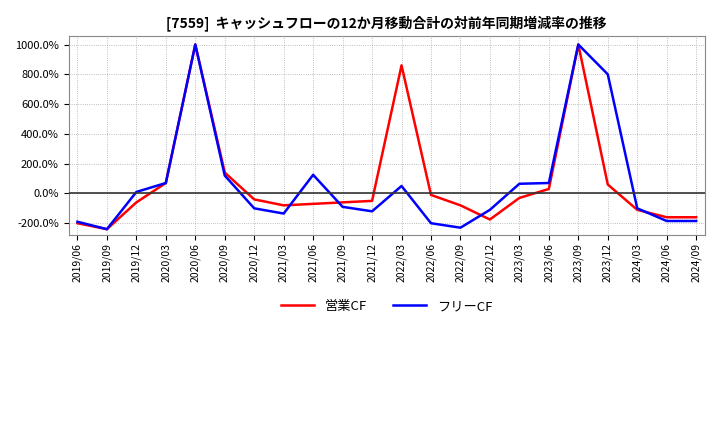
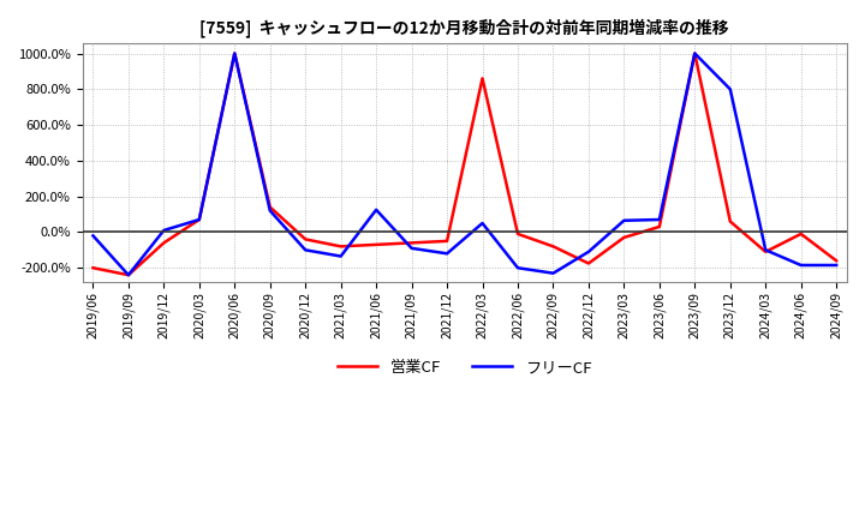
フリーCF/2019/06: -190% -> -20%
営業CF/2024/06: -160% -> -10%
